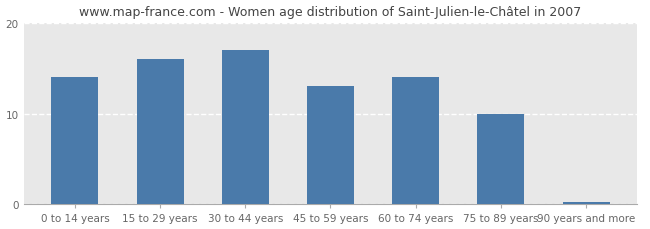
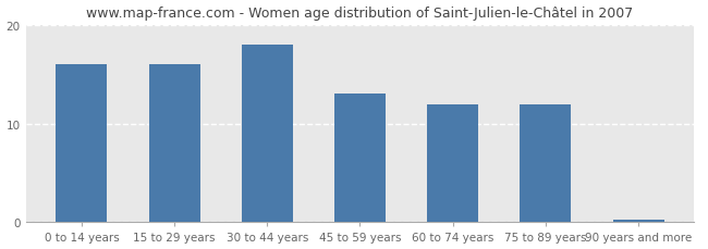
0 to 14 years: 14.0 -> 16.0
30 to 44 years: 17.0 -> 18.0
60 to 74 years: 14.0 -> 12.0
75 to 89 years: 10.0 -> 12.0
